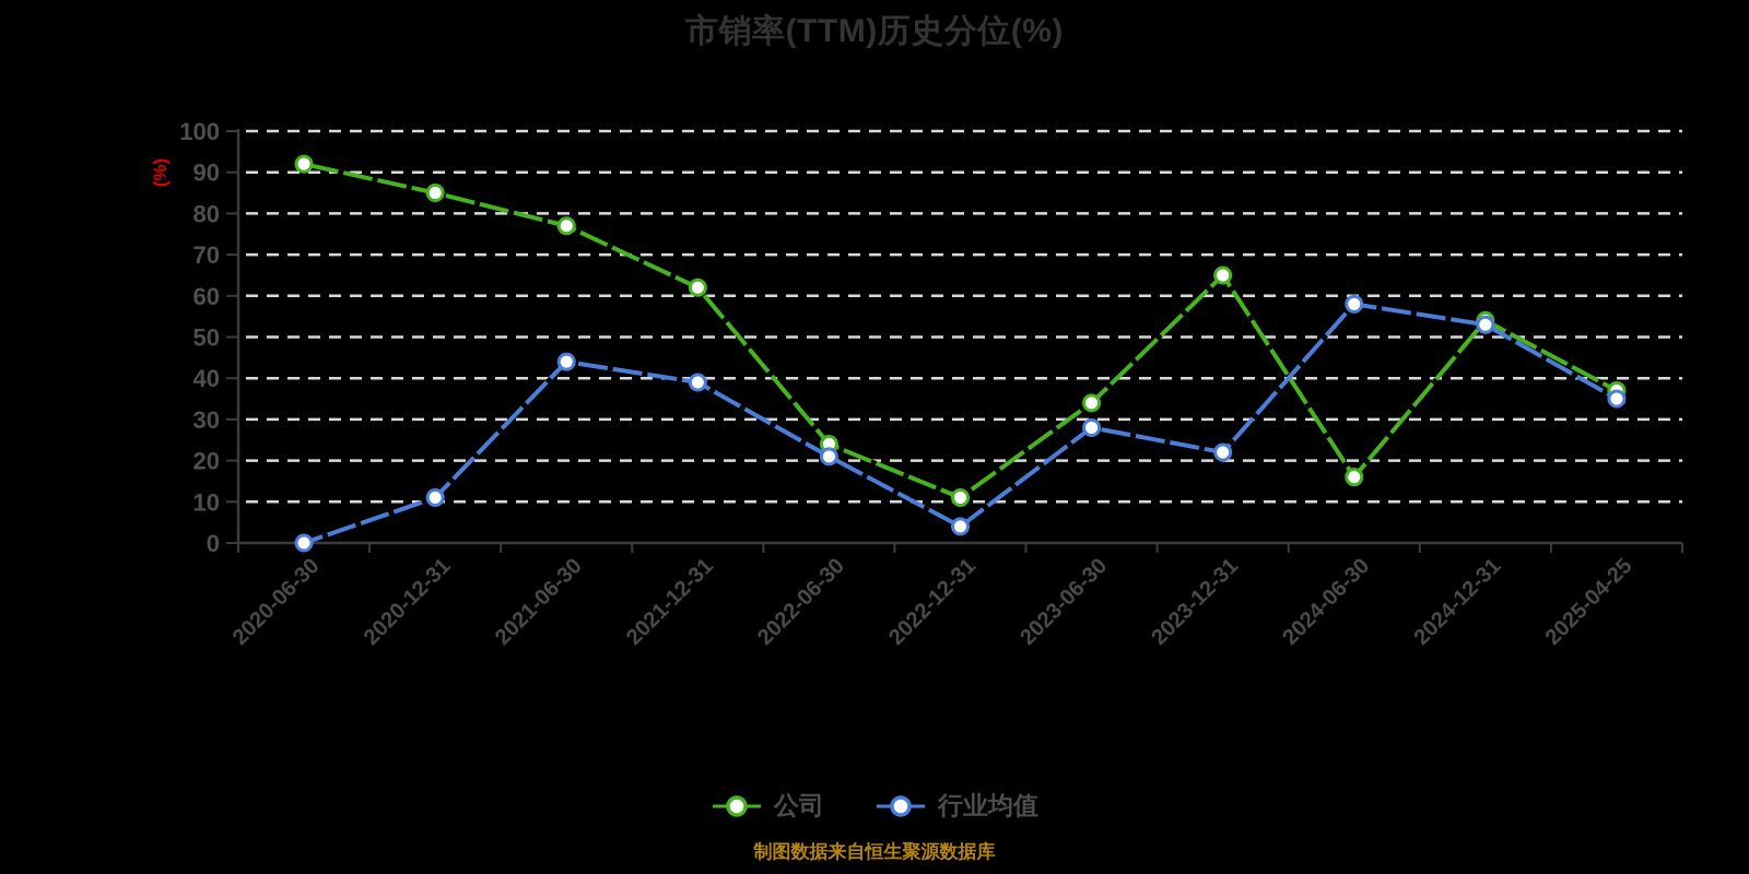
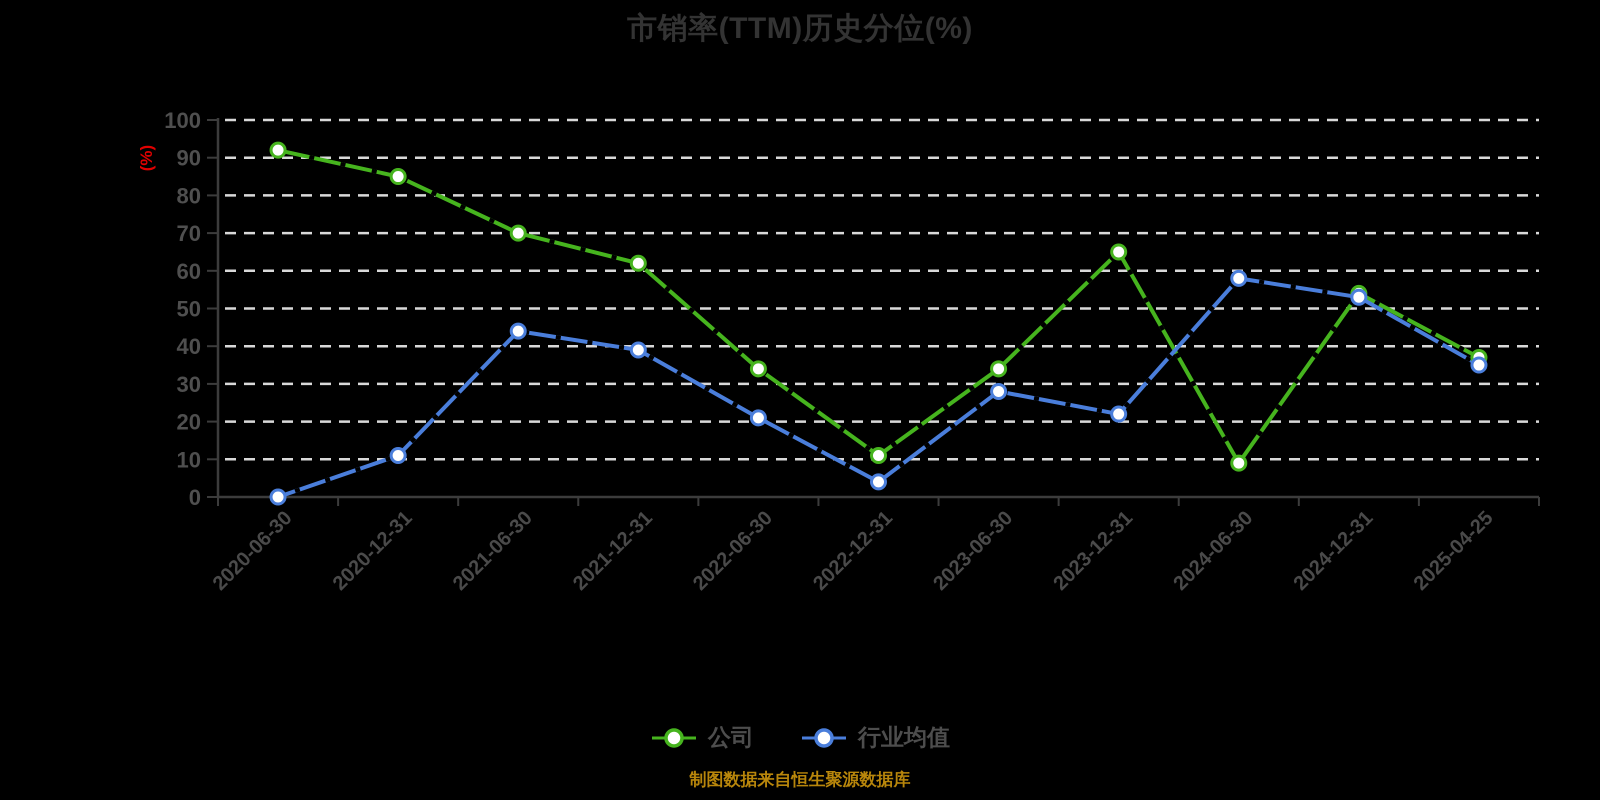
公司/2021-06-30: 77 -> 70
公司/2022-06-30: 24 -> 34
公司/2024-06-30: 16 -> 9
